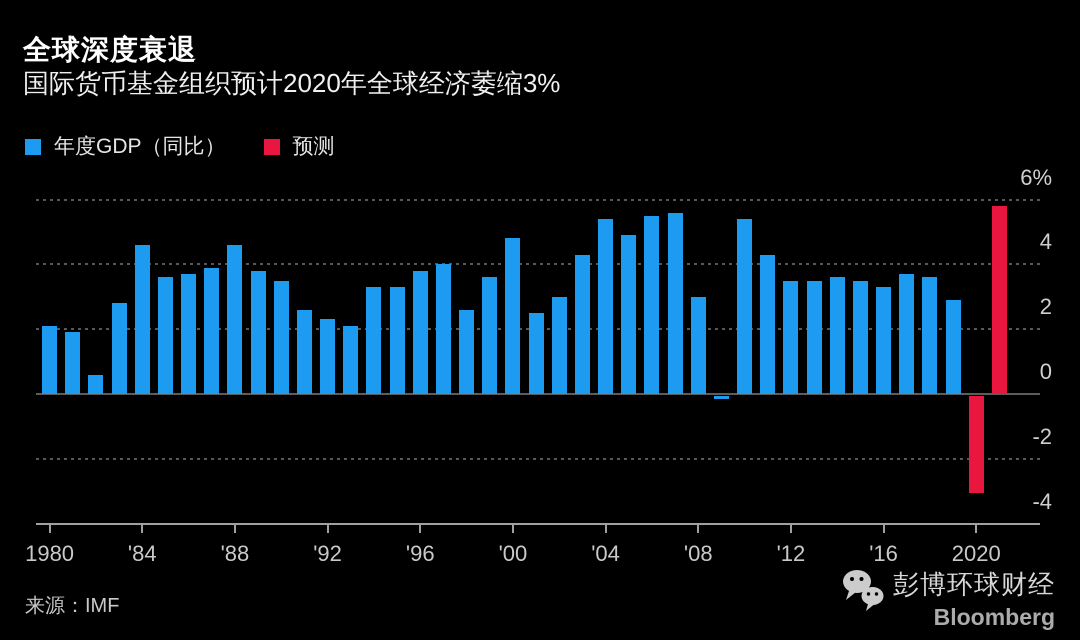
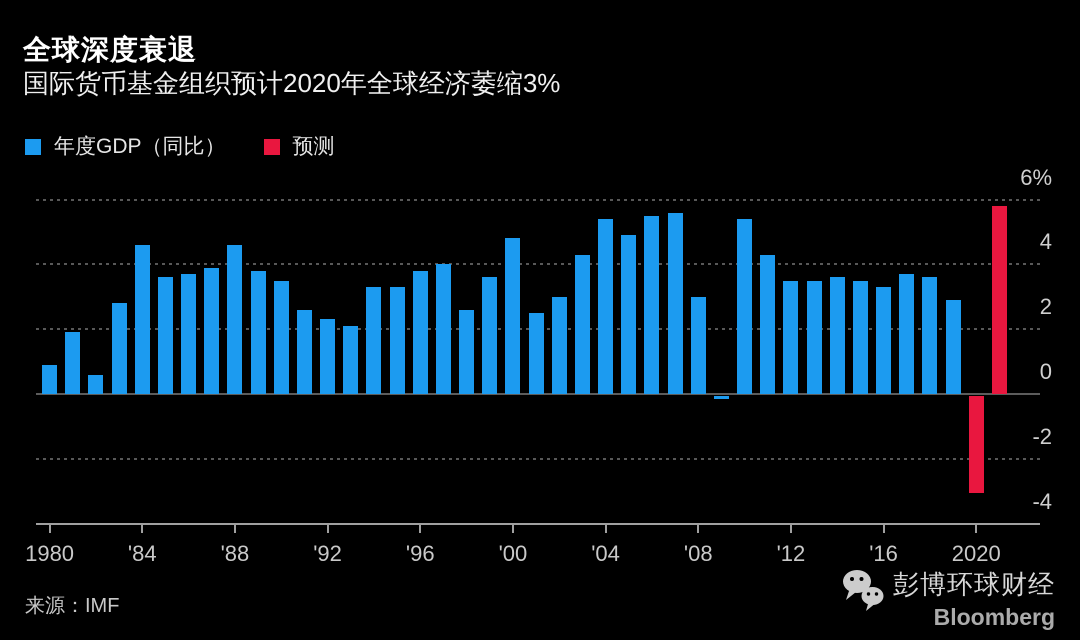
1980: 2.1% -> 0.9%
